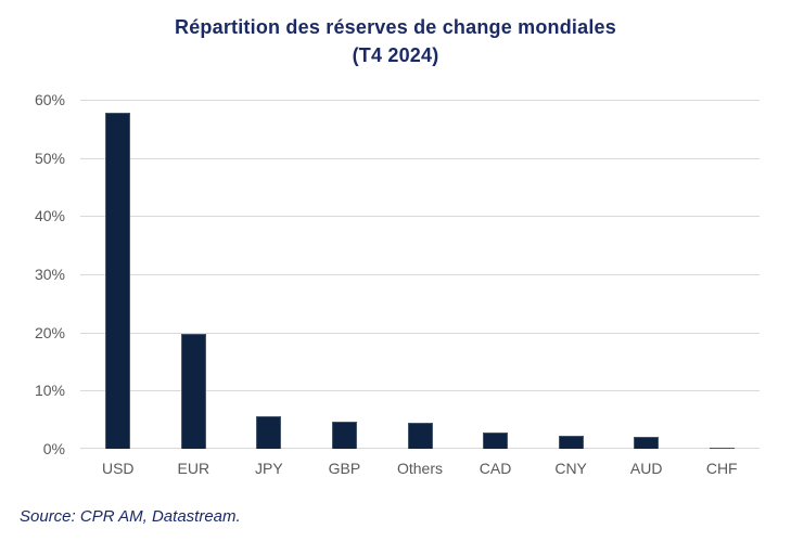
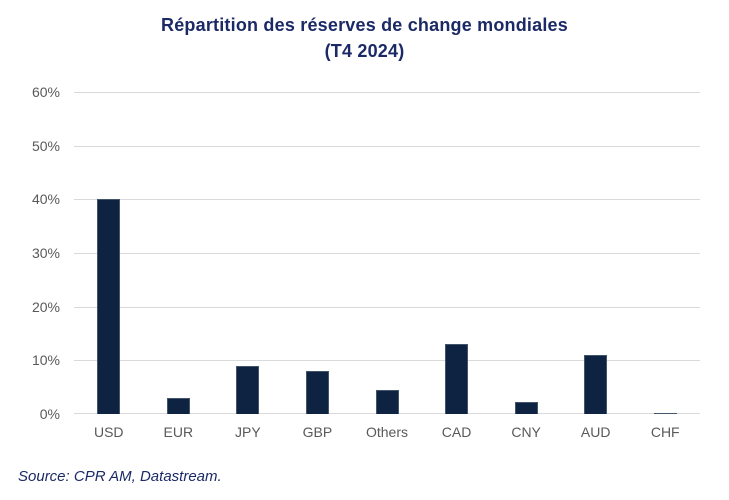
USD: 58% -> 40%
EUR: 20% -> 3%
JPY: 6% -> 9%
GBP: 5% -> 8%
CAD: 3% -> 13%
AUD: 2% -> 11%
